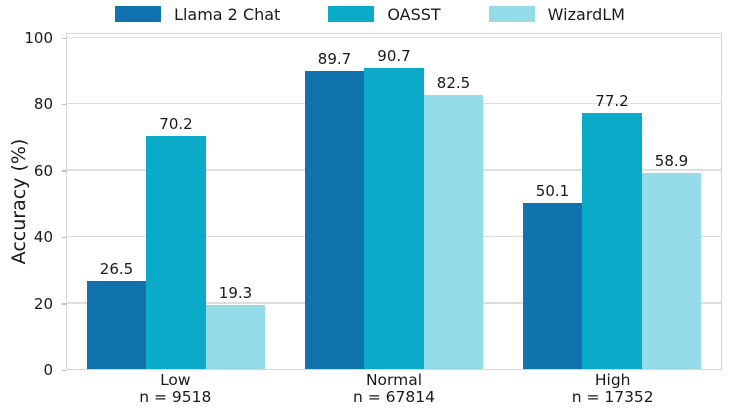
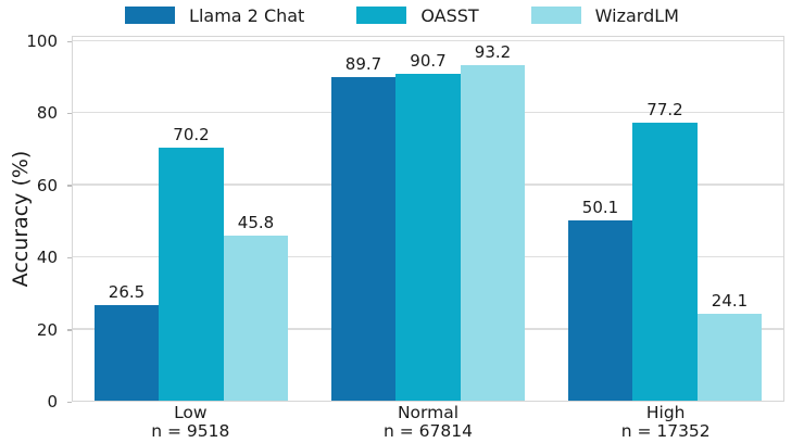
WizardLM/Low: 19.3 -> 45.8
WizardLM/Normal: 82.5 -> 93.2
WizardLM/High: 58.9 -> 24.1
